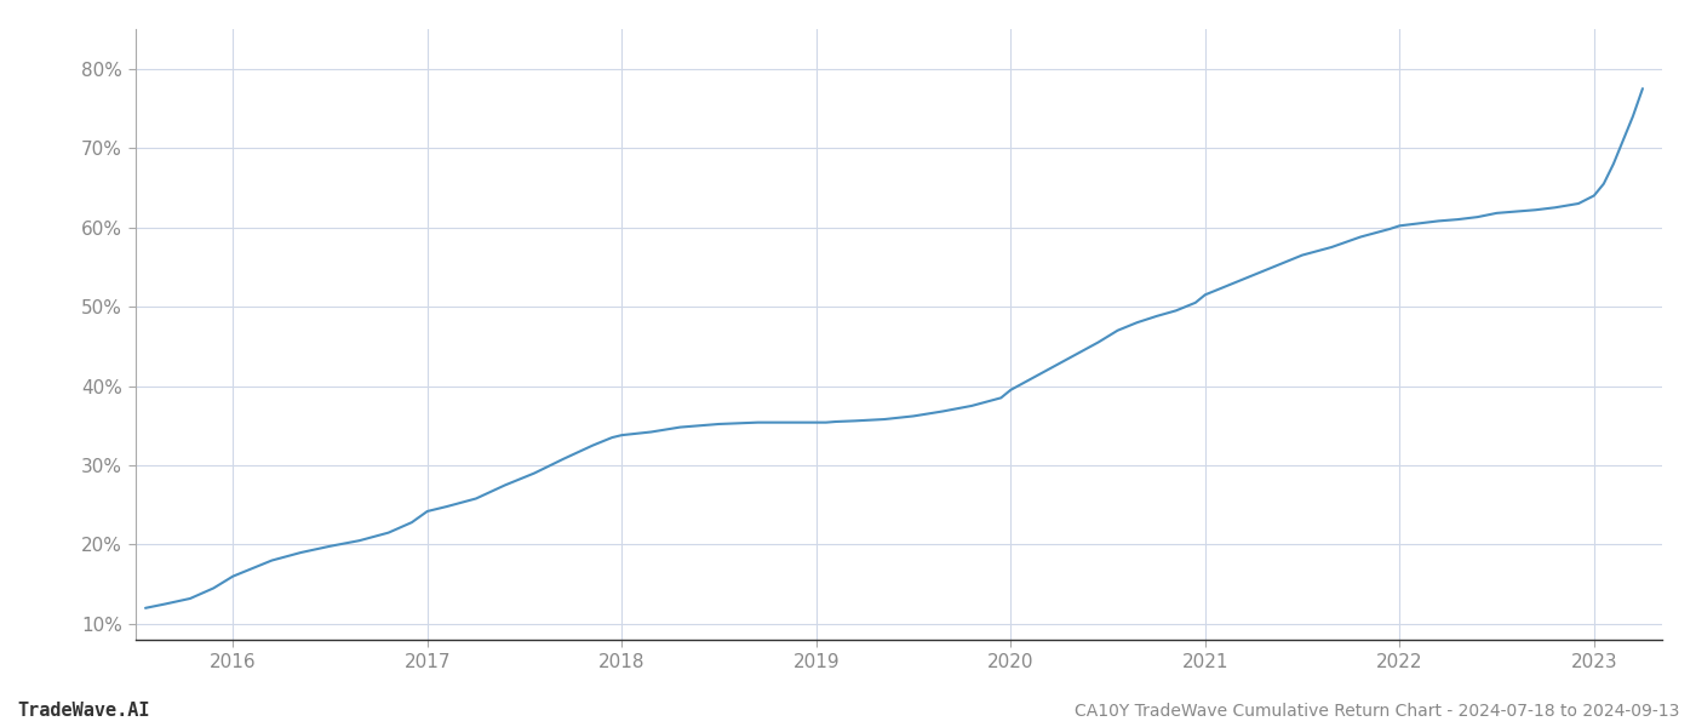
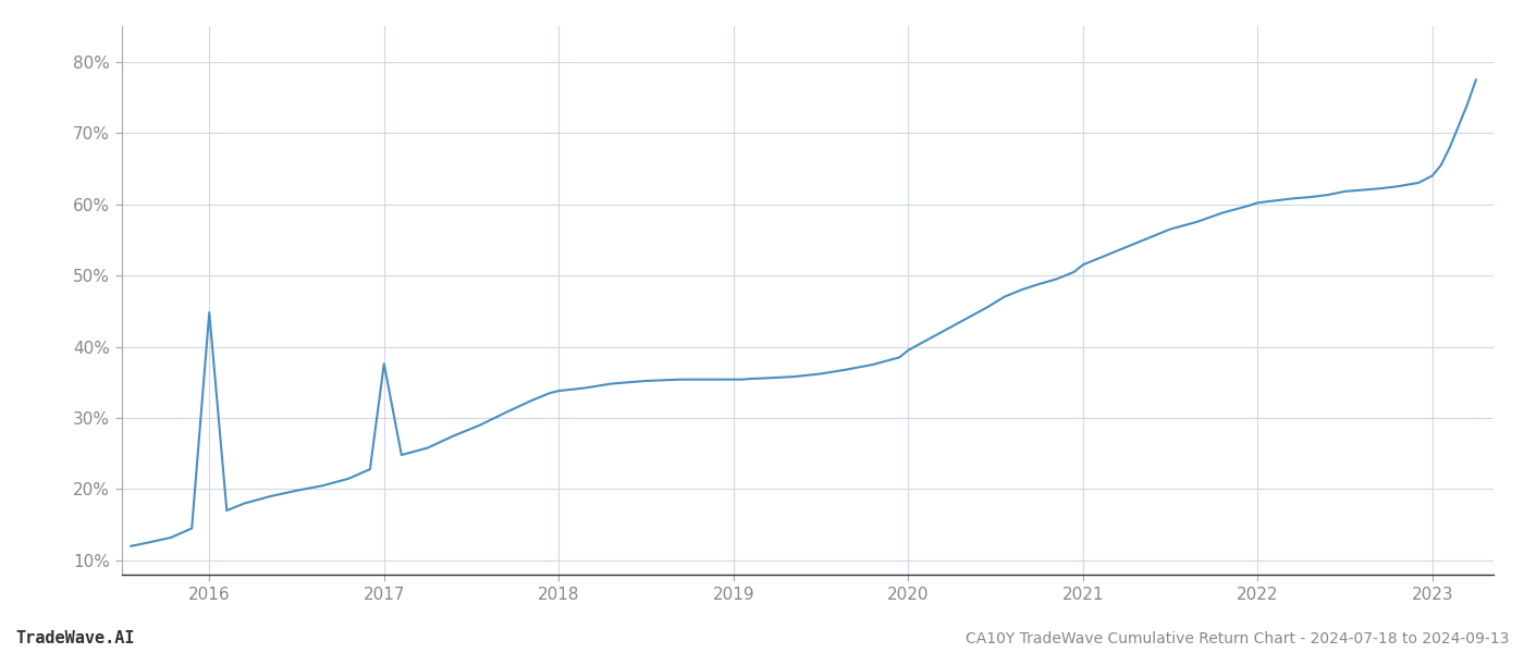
2016: 16.0% -> 44.8%
2017: 24.2% -> 37.6%
